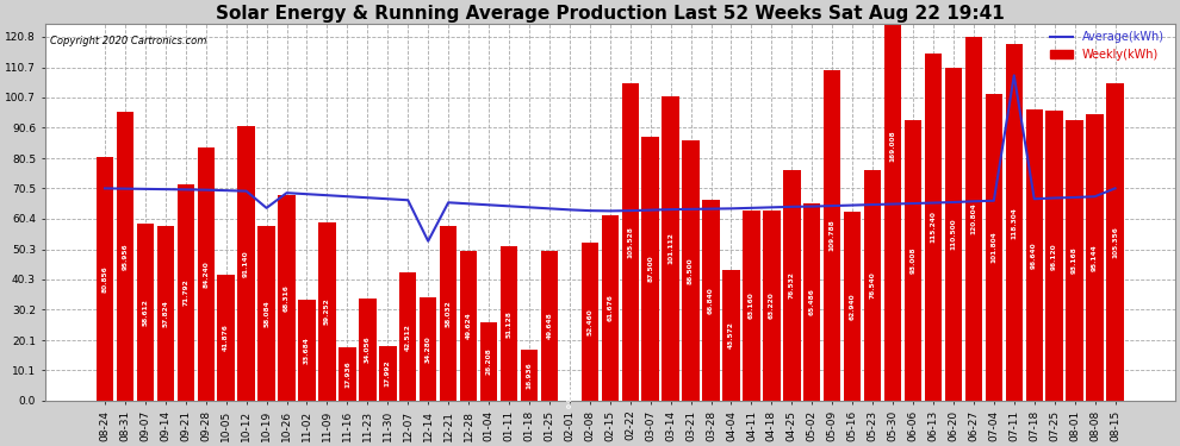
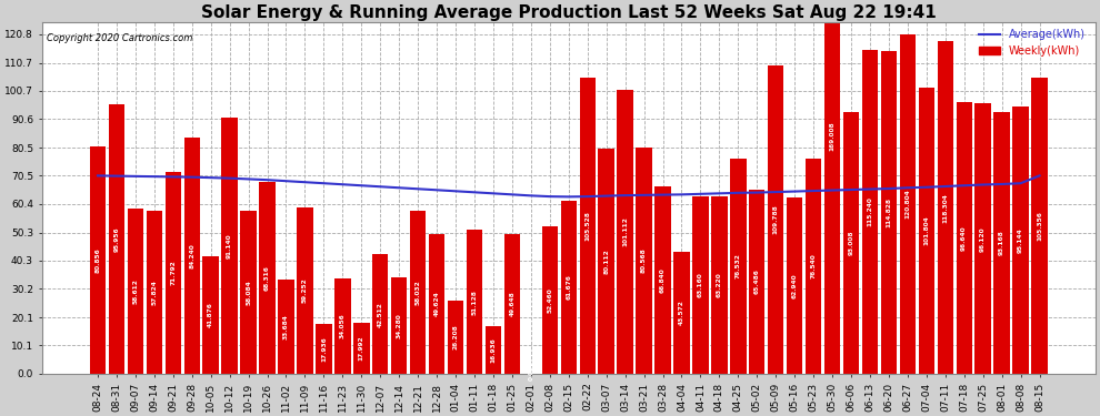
Average(kWh)/10-19: 64.0 -> 69.3
Average(kWh)/12-14: 53.0 -> 66.2
Weekly(kWh)/03-07: 87.5 -> 80.1
Weekly(kWh)/03-21: 86.5 -> 80.6
Weekly(kWh)/06-20: 110.5 -> 114.8
Average(kWh)/07-11: 108.0 -> 66.7
